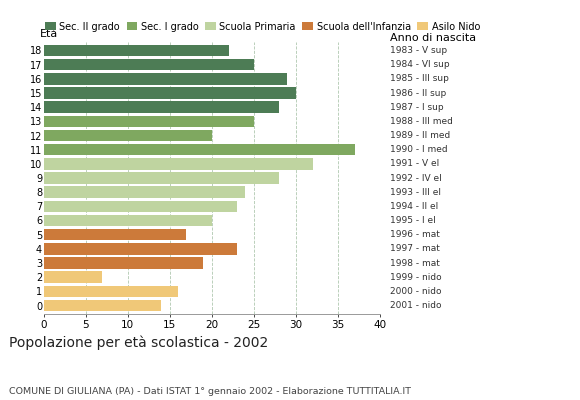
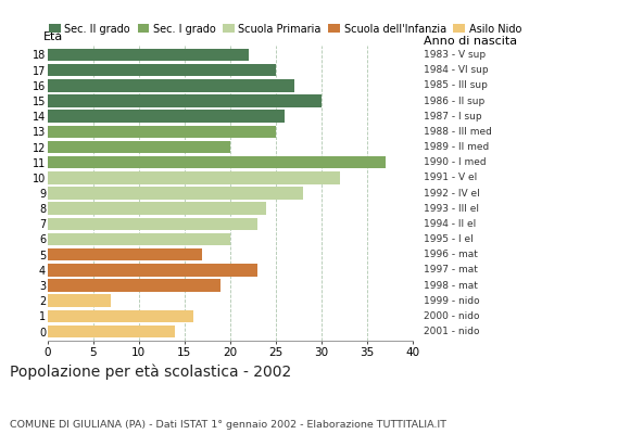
16: 29 -> 27
14: 28 -> 26
